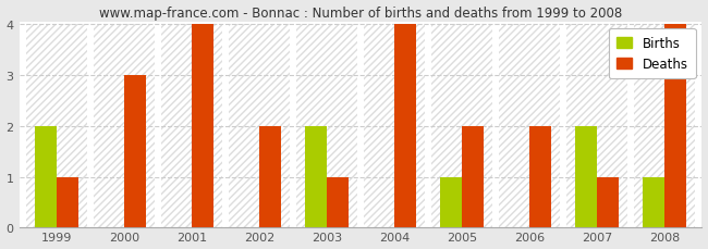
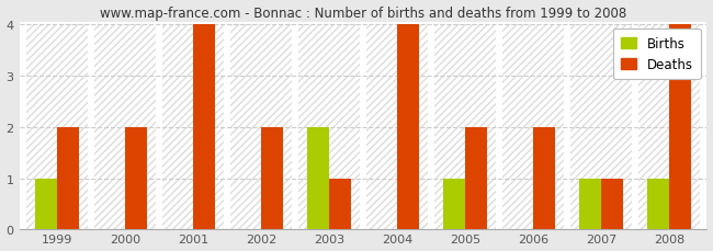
Births/1999: 2 -> 1
Deaths/1999: 1 -> 2
Deaths/2000: 3 -> 2
Births/2007: 2 -> 1
